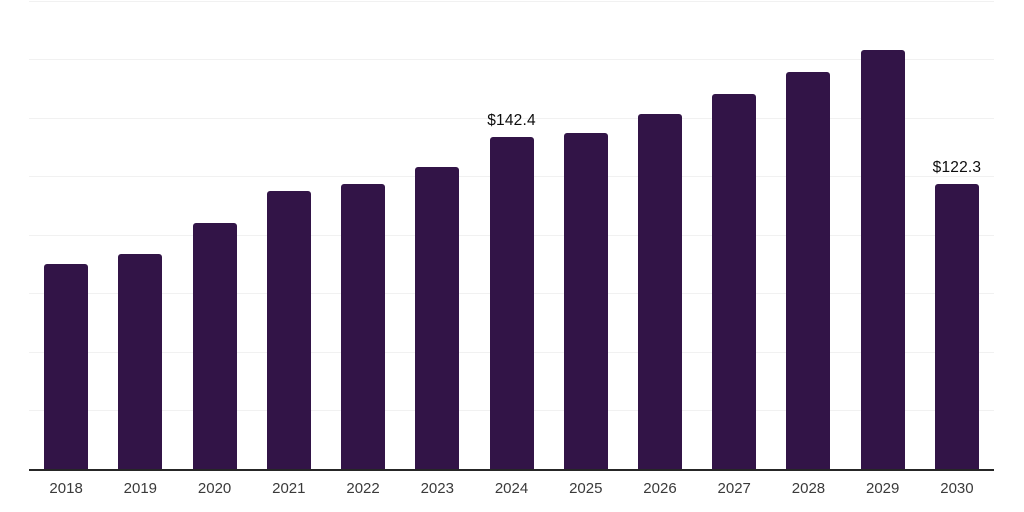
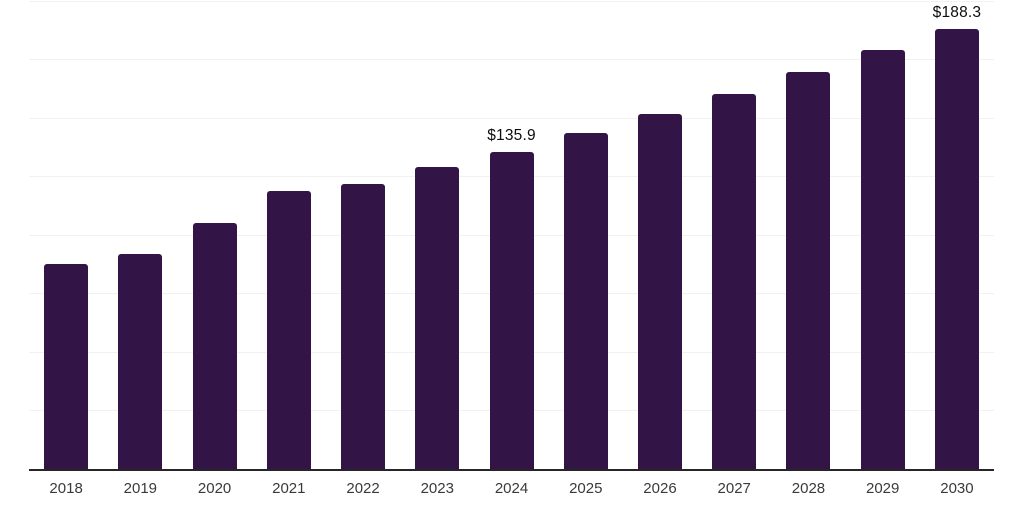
2024: $142.4 -> $135.9
2030: $122.3 -> $188.3
